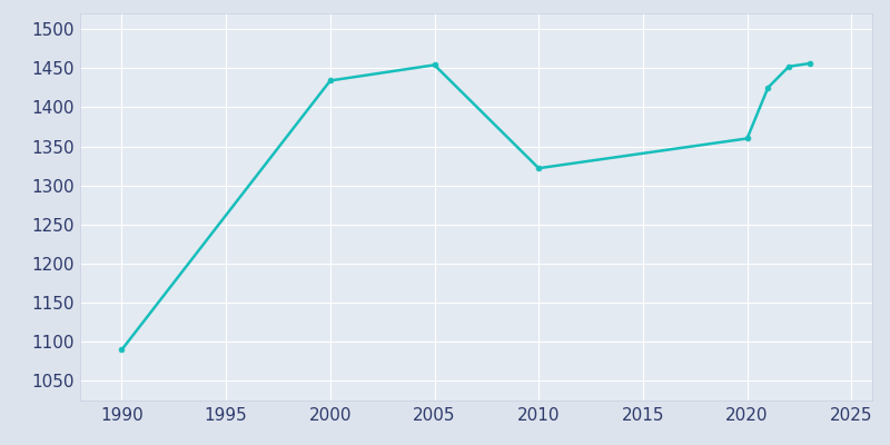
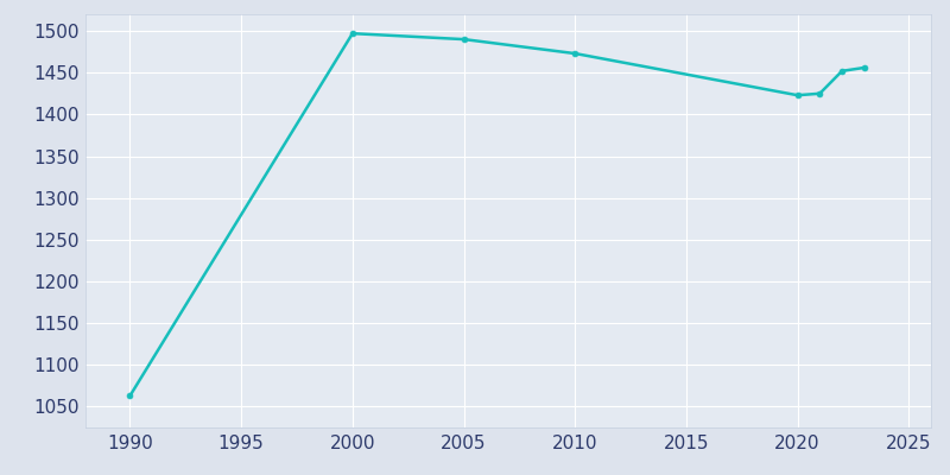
1990: 1090 -> 1063
2000: 1434 -> 1497
2005: 1454 -> 1490
2010: 1322 -> 1473
2020: 1360 -> 1423
